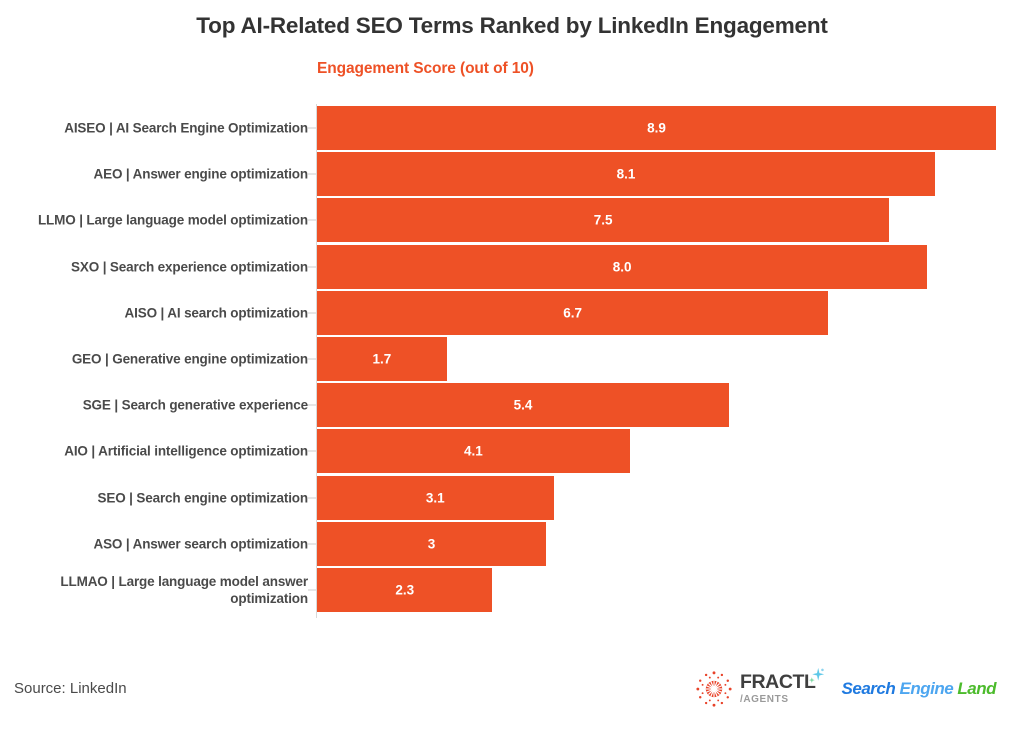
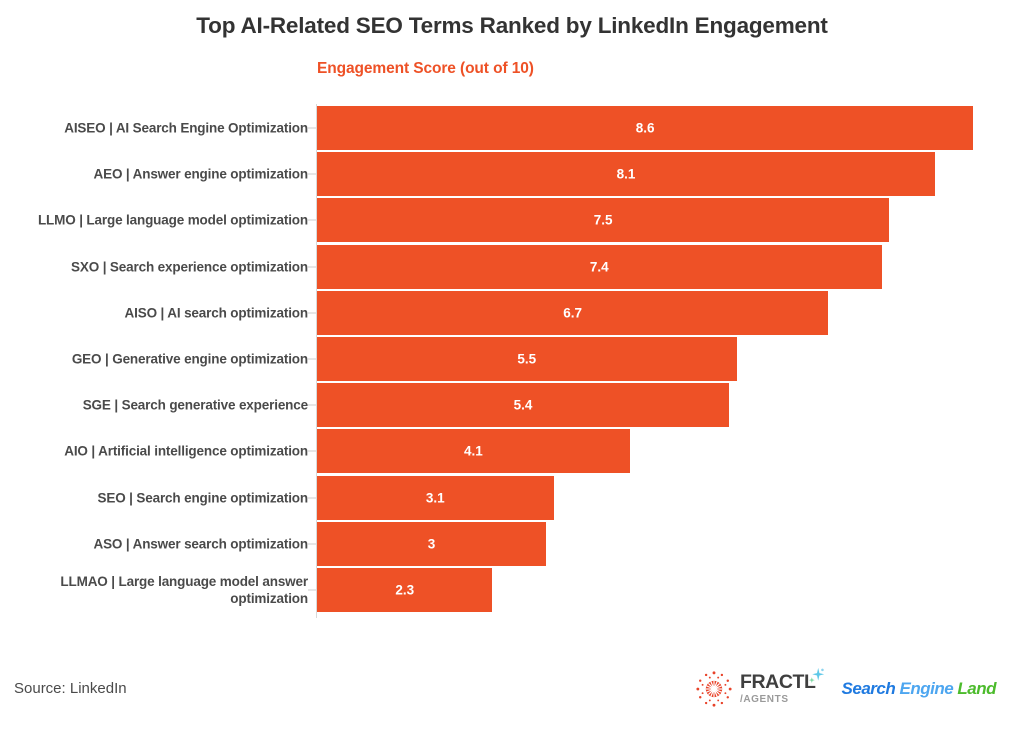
AISEO | AI Search Engine Optimization: 8.9 -> 8.6
SXO | Search experience optimization: 8.0 -> 7.4
GEO | Generative engine optimization: 1.7 -> 5.5
